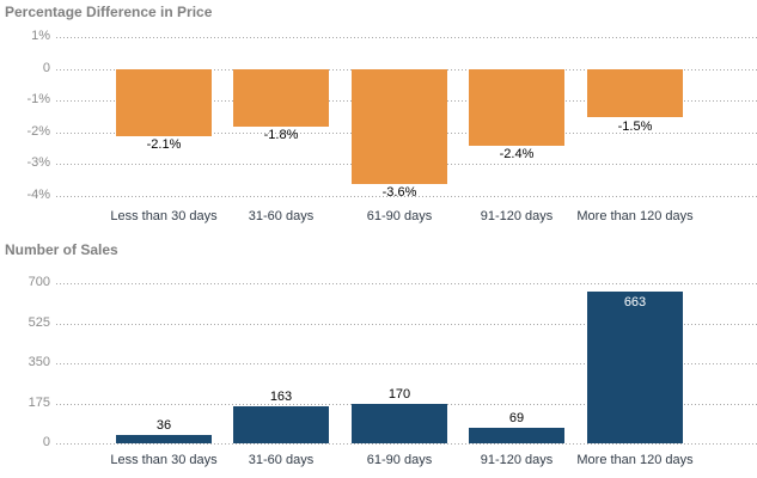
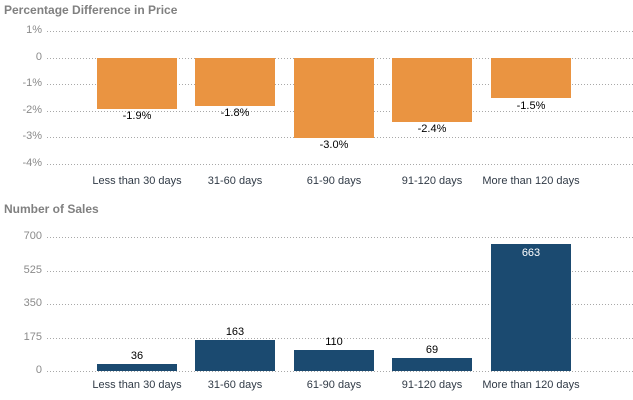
Percentage Difference in Price/Less than 30 days: -2.1% -> -1.9%
Percentage Difference in Price/61-90 days: -3.6% -> -3.0%
Number of Sales/61-90 days: 170 -> 110
